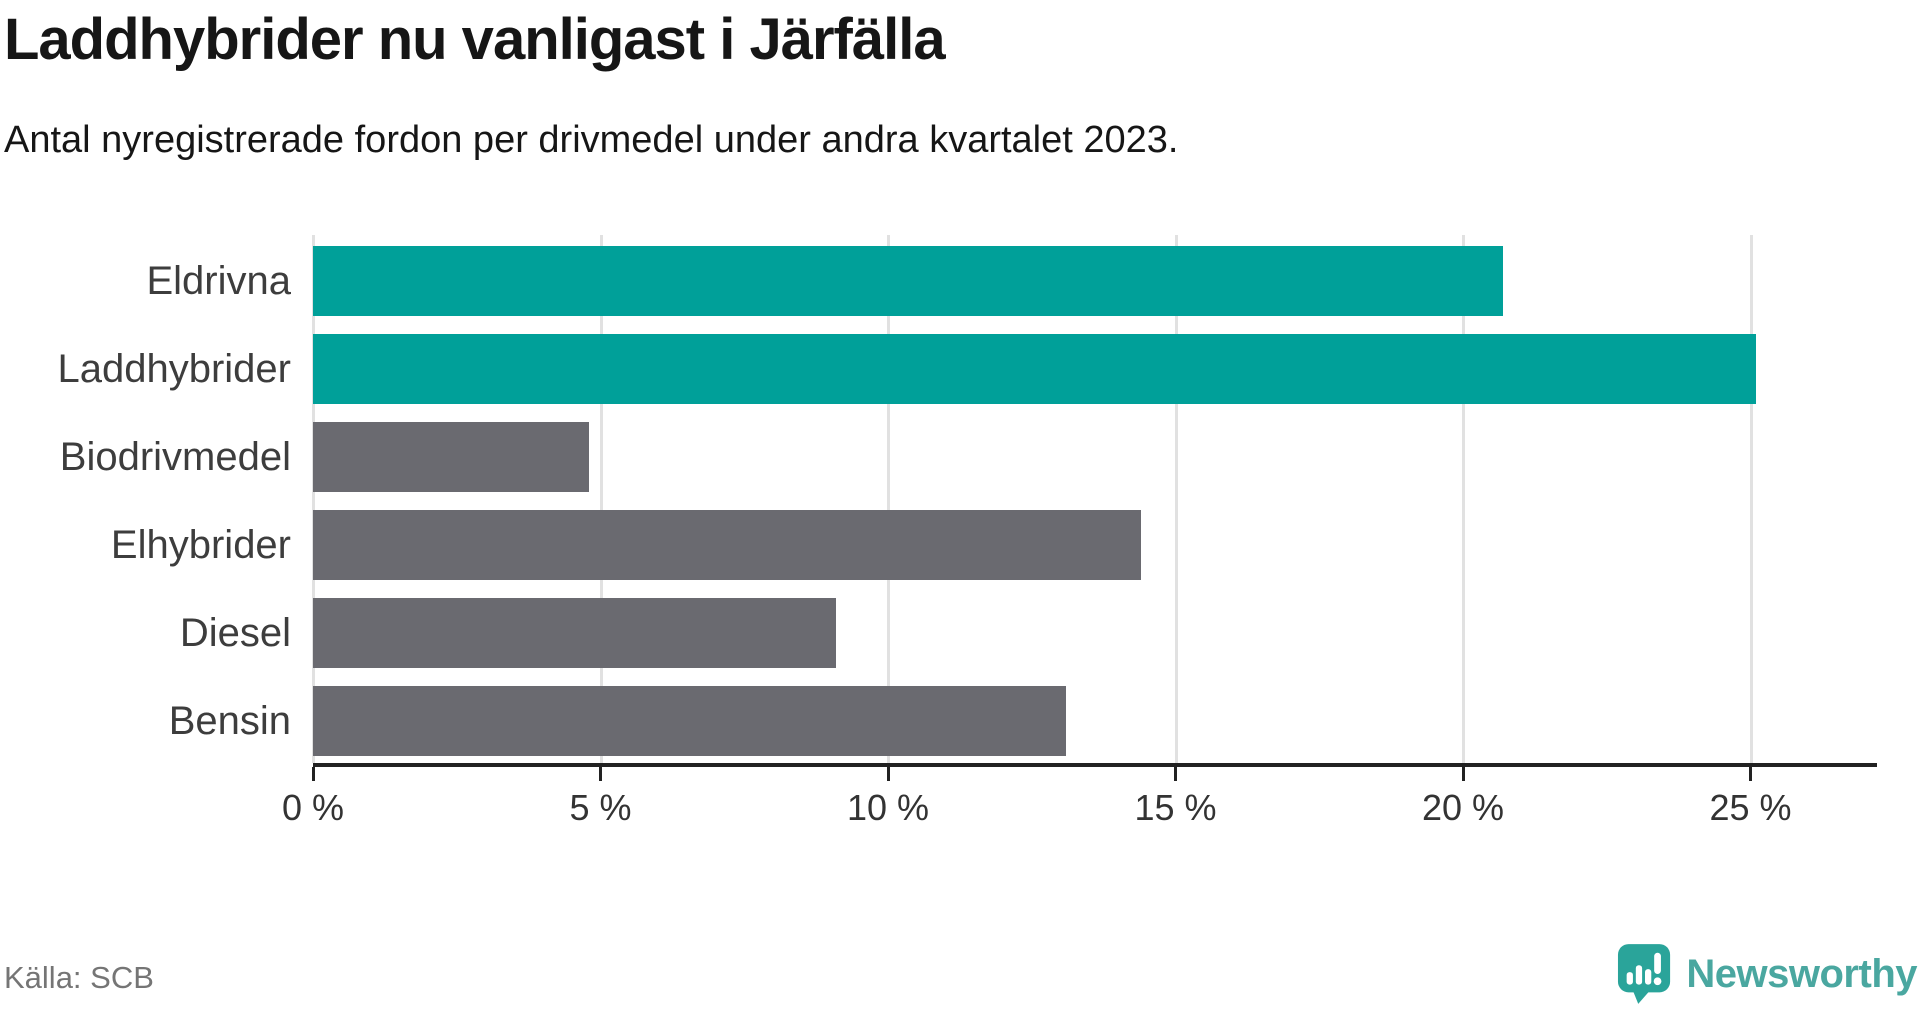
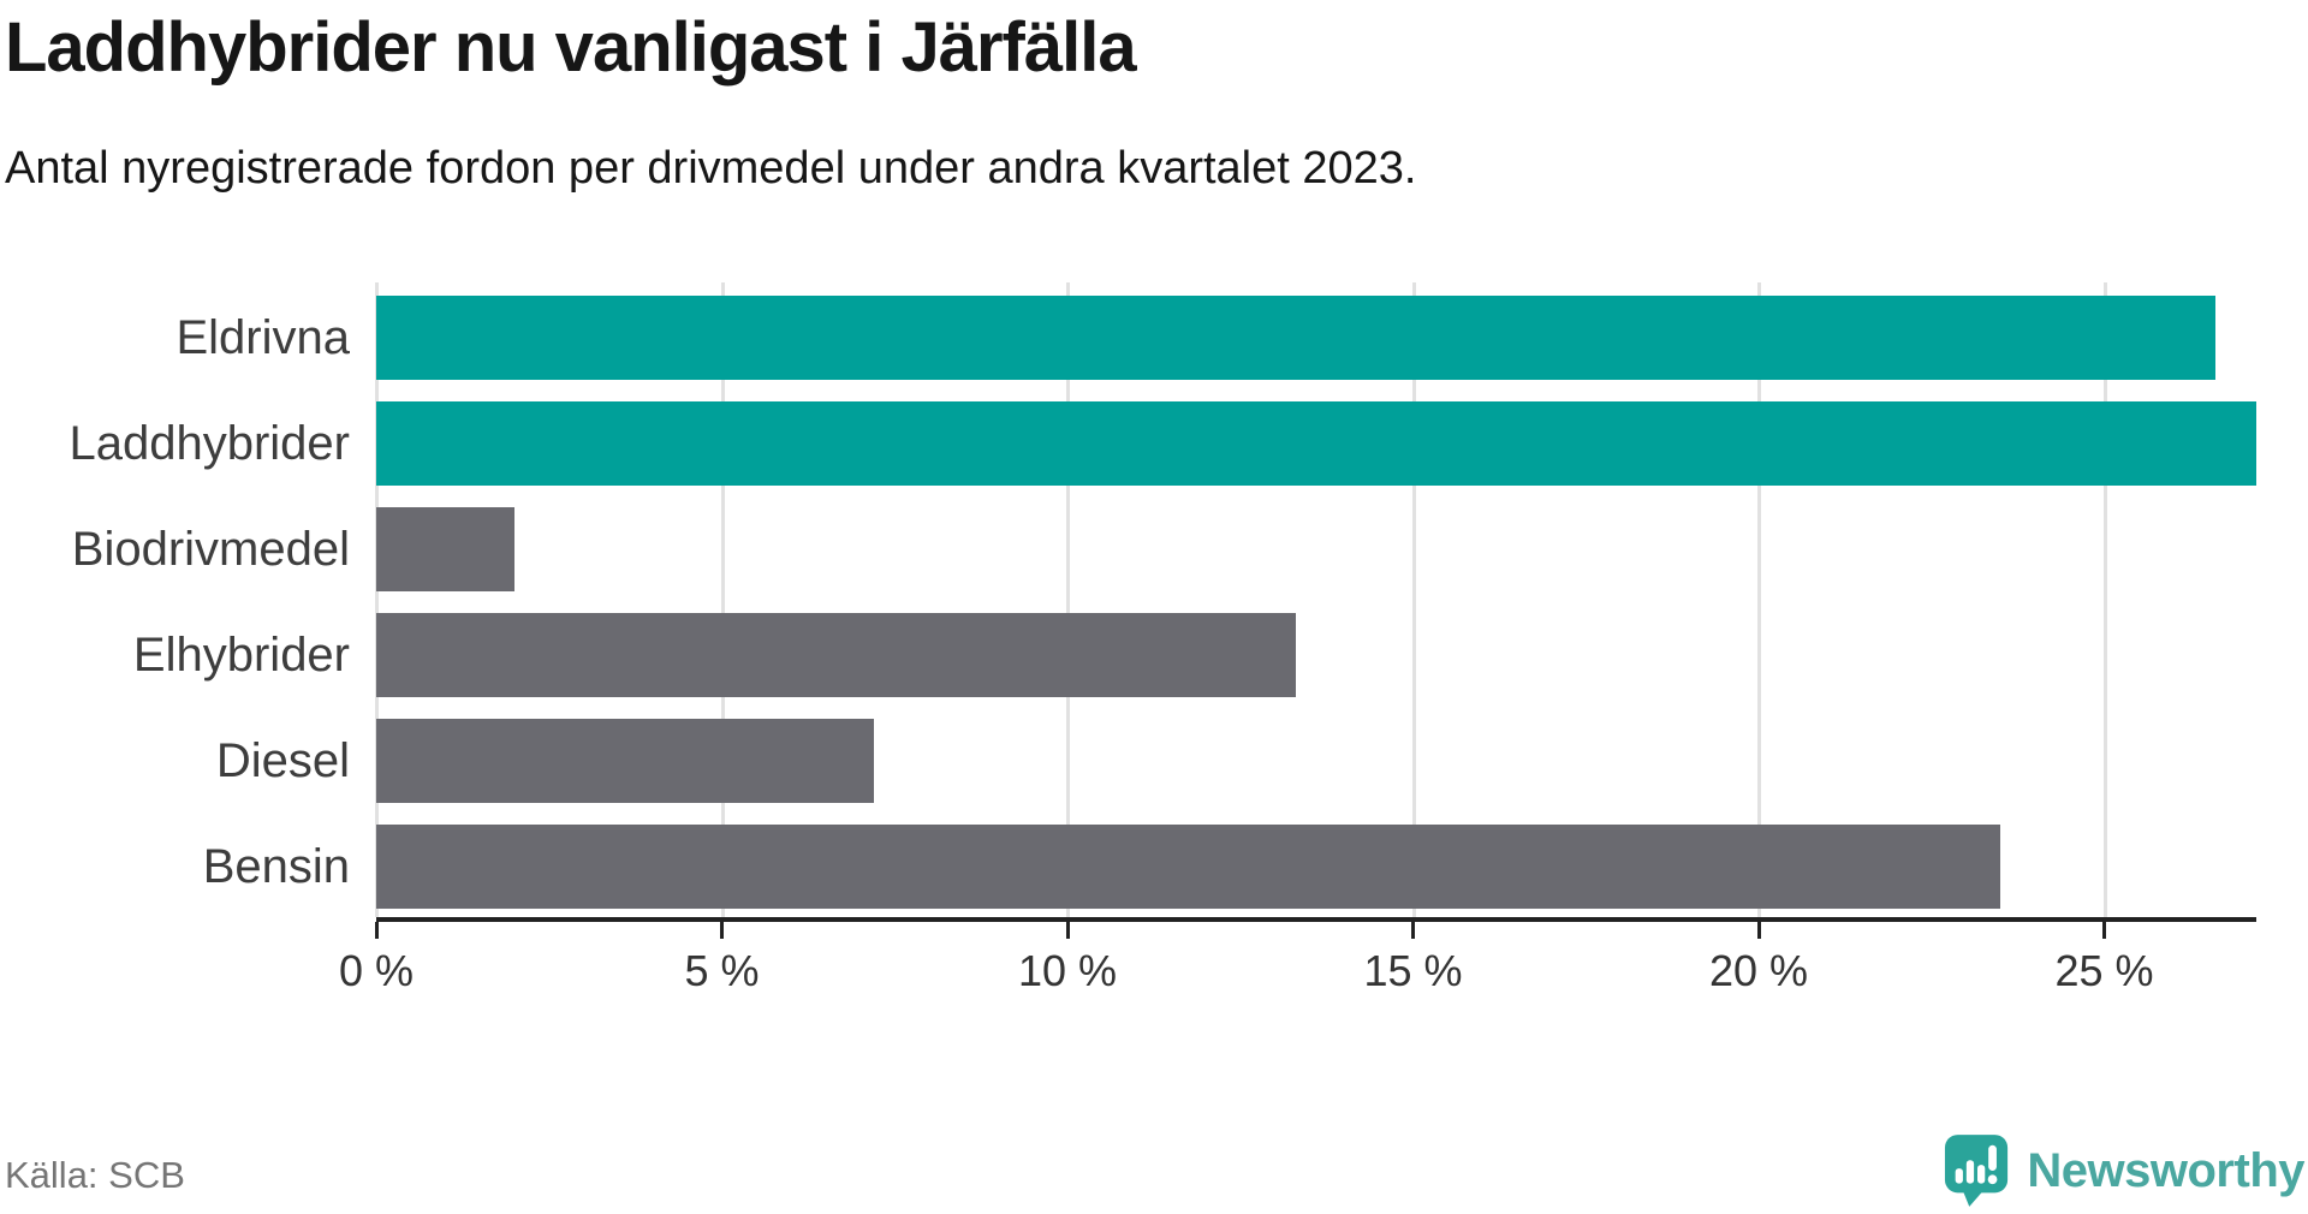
Eldrivna: 20.7% -> 26.6%
Laddhybrider: 25.1% -> 27.2%
Biodrivmedel: 4.8% -> 2.0%
Elhybrider: 14.4% -> 13.3%
Diesel: 9.1% -> 7.2%
Bensin: 13.1% -> 23.5%
